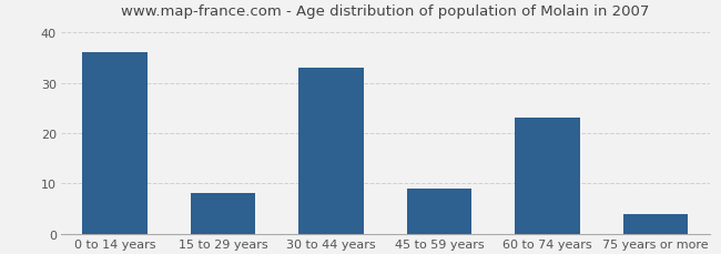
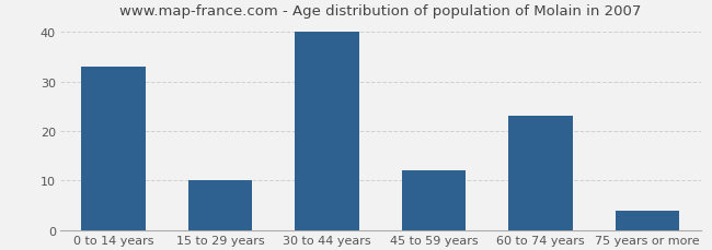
0 to 14 years: 36 -> 33
15 to 29 years: 8 -> 10
30 to 44 years: 33 -> 40
45 to 59 years: 9 -> 12
